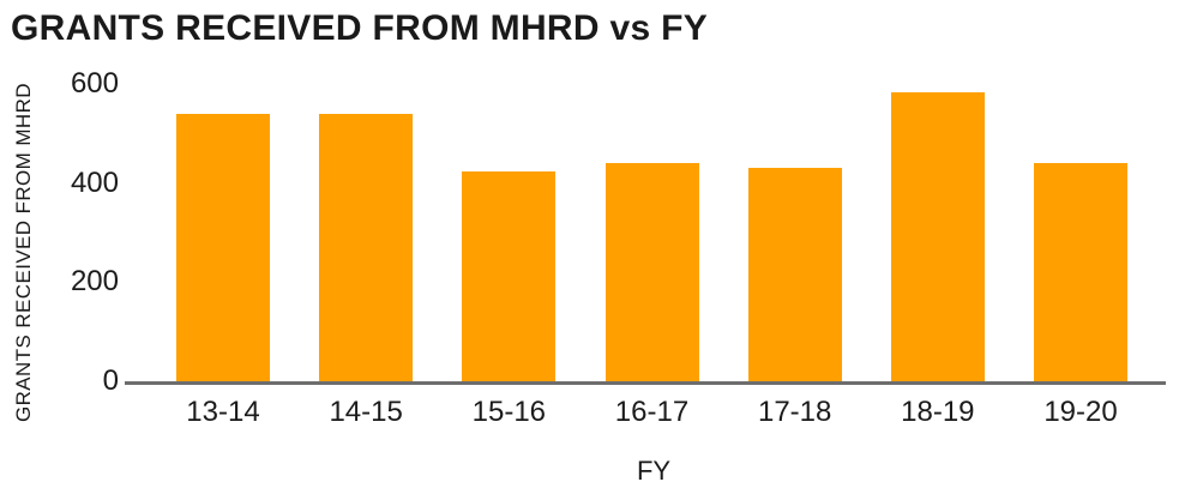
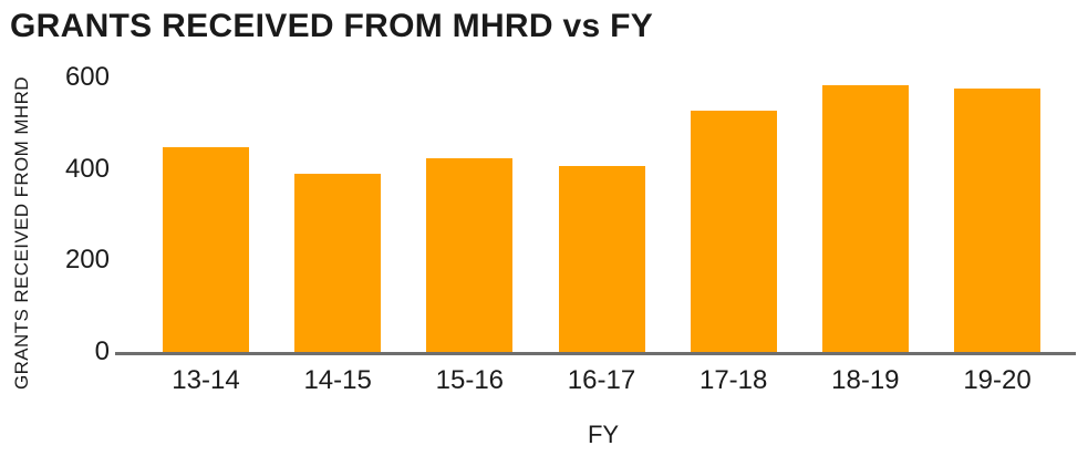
13-14: 540 -> 450
14-15: 540 -> 390
16-17: 440 -> 410
17-18: 430 -> 530
19-20: 440 -> 580
